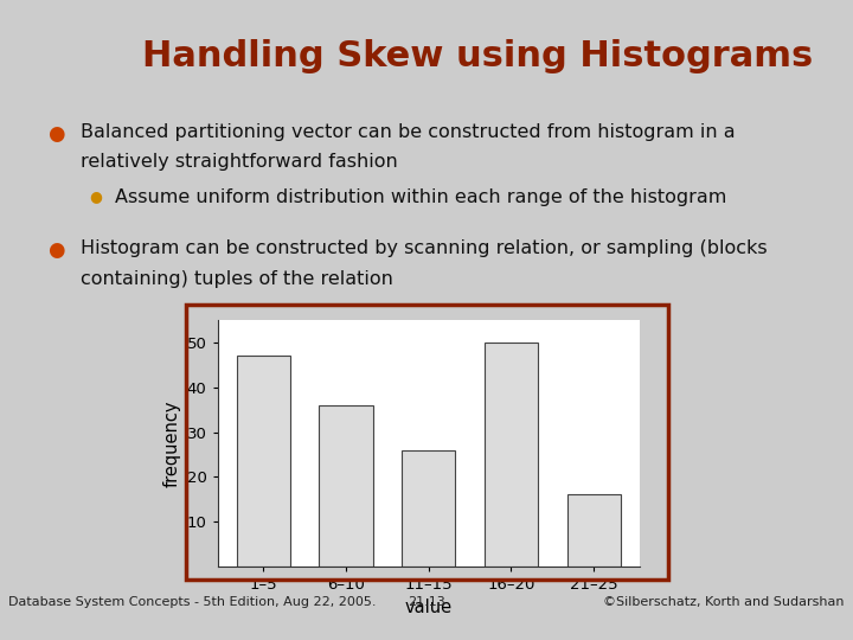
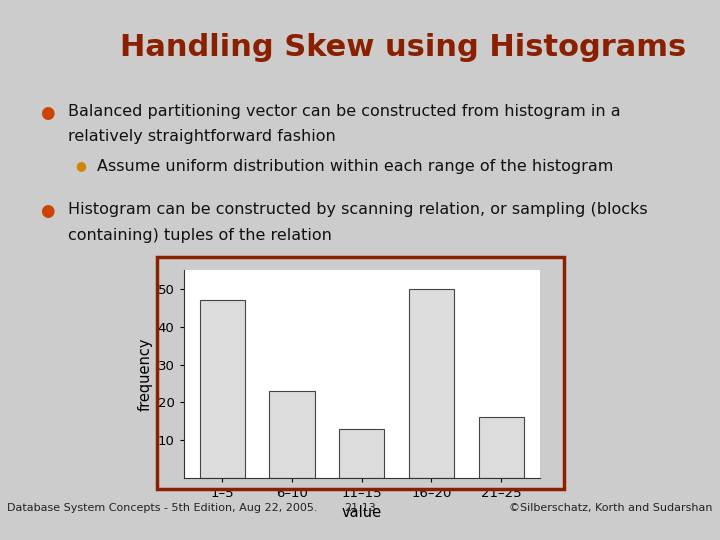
6–10: 36 -> 23
11–15: 26 -> 13
